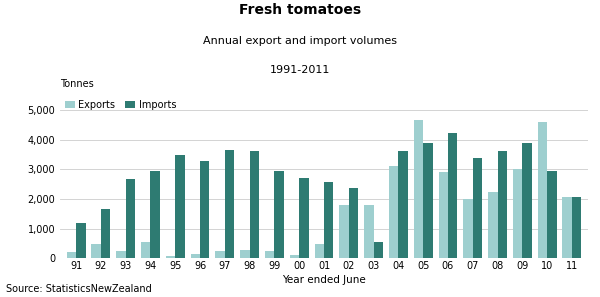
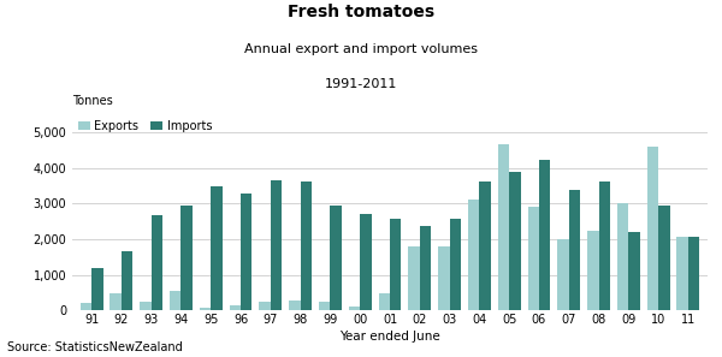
Imports/03: 550 -> 2,560
Imports/09: 3,900 -> 2,200
